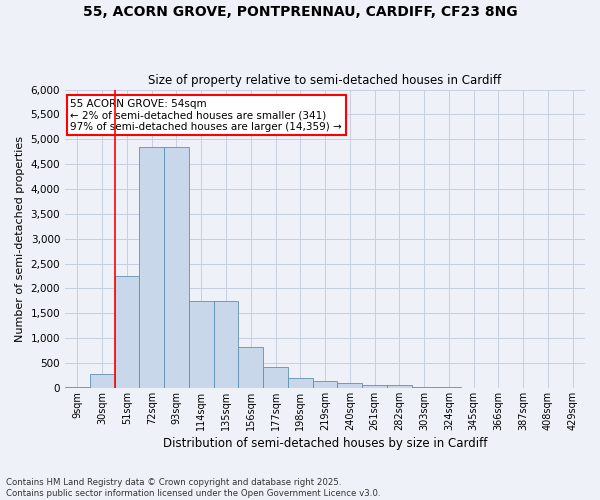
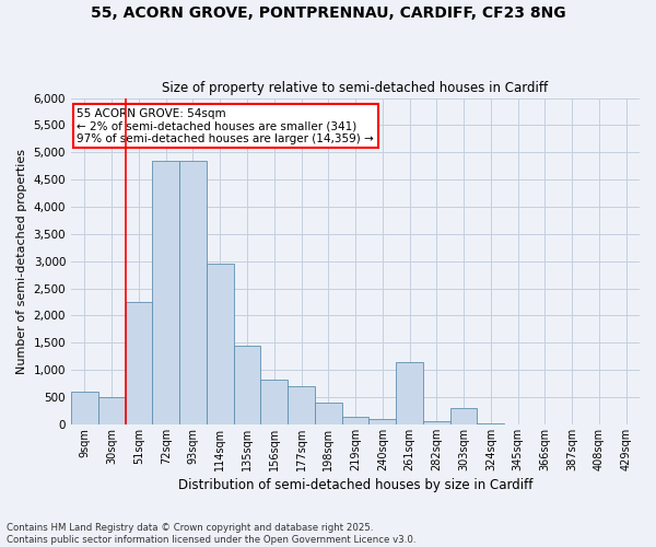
9sqm: 20 -> 600
30sqm: 270 -> 500
114sqm: 1,750 -> 2,950
135sqm: 1,750 -> 1,450
177sqm: 430 -> 700
198sqm: 200 -> 400
261sqm: 60 -> 1,150
303sqm: 20 -> 300
